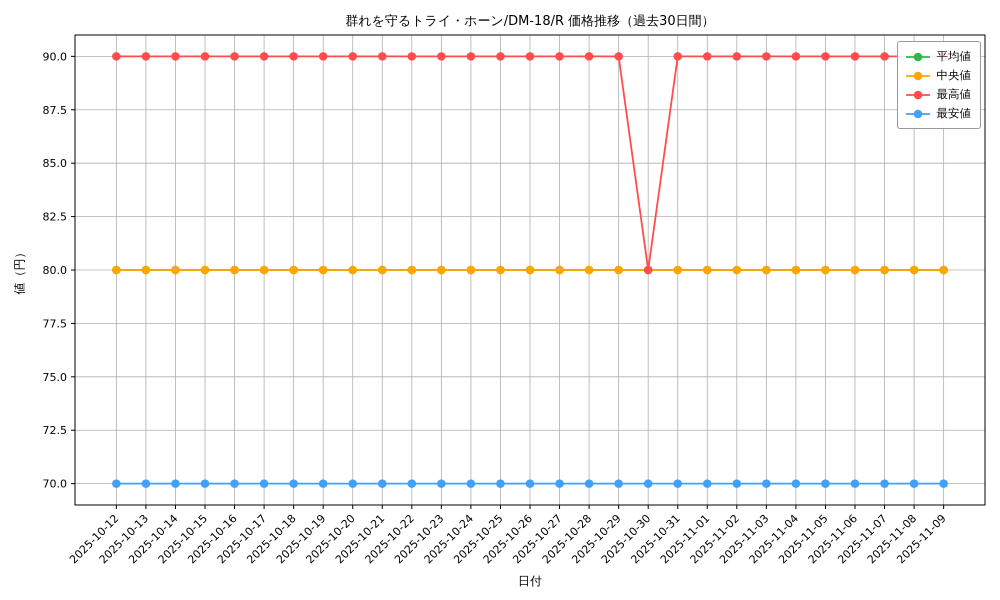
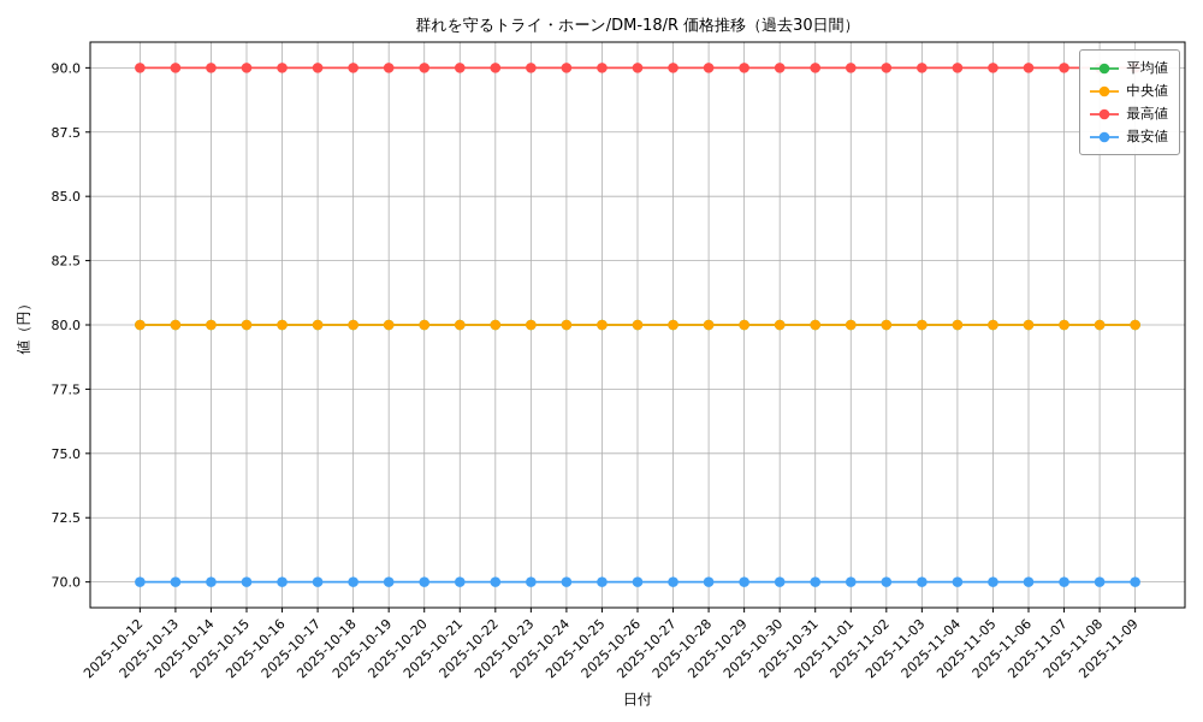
最高値/2025-10-30: 80 -> 90
